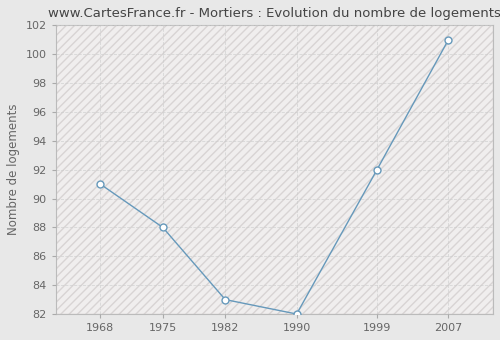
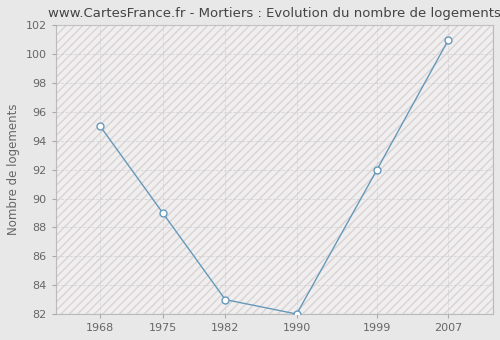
1968: 91 -> 95
1975: 88 -> 89
